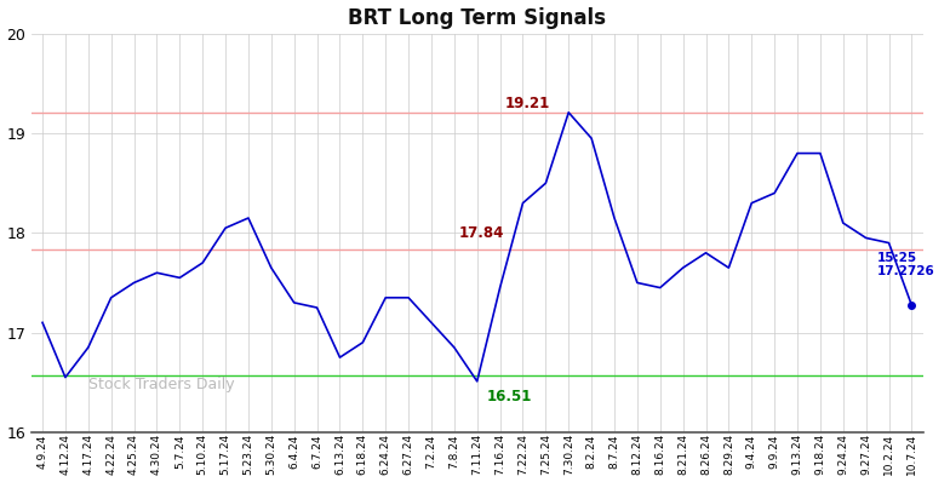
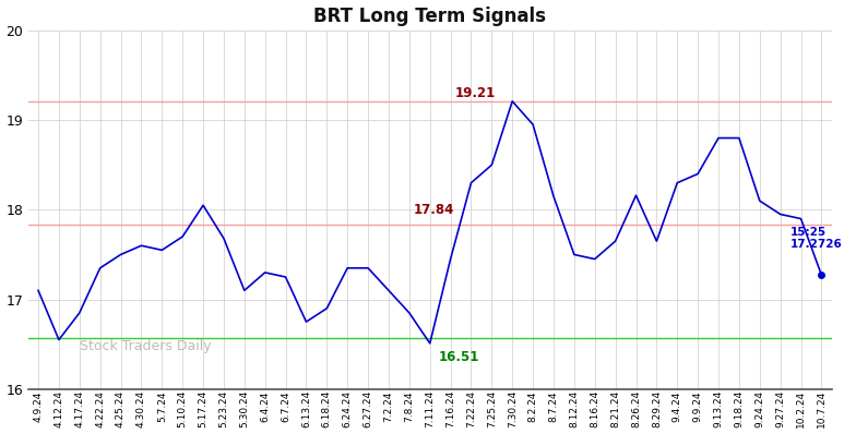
5.23.24: 18.15 -> 17.68
5.30.24: 17.65 -> 17.10
8.26.24: 17.80 -> 18.16
